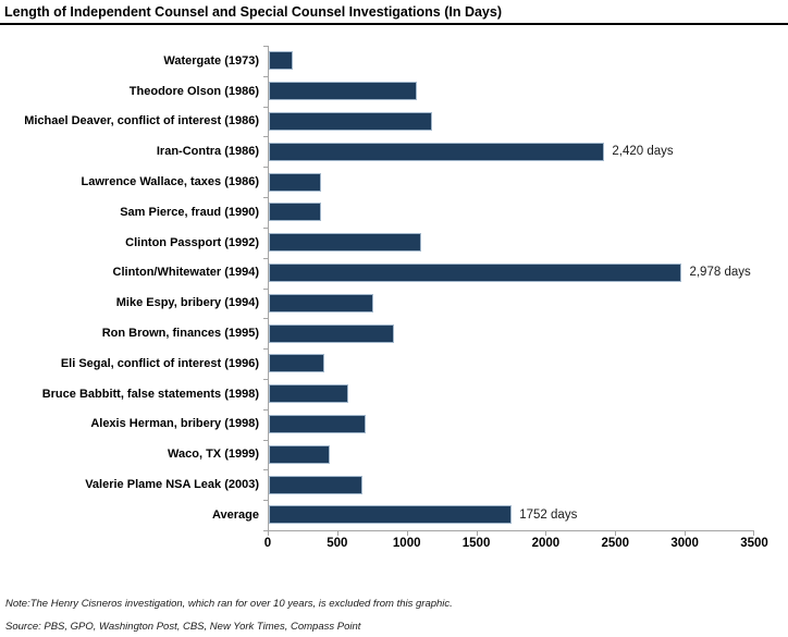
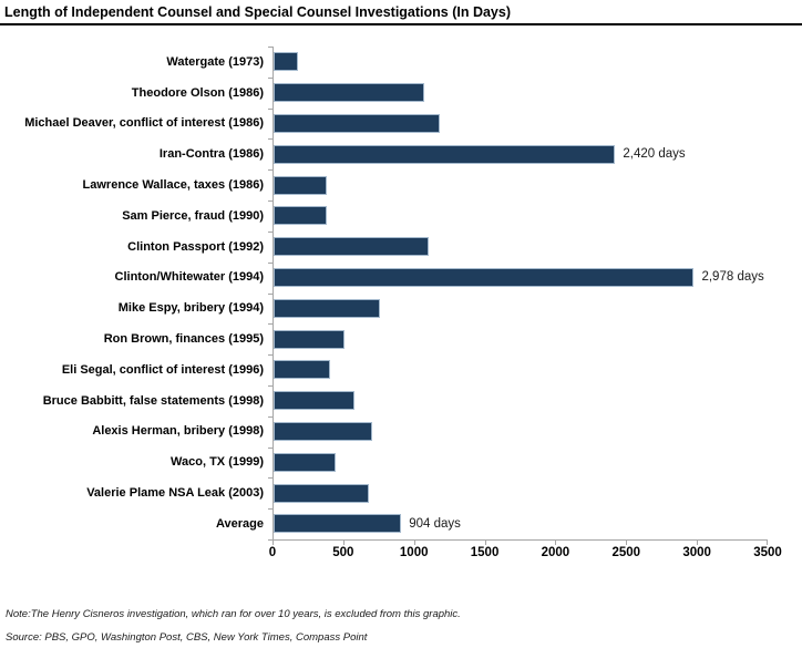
Ron Brown, finances (1995): 900 -> 500
Average: 1752 -> 904
